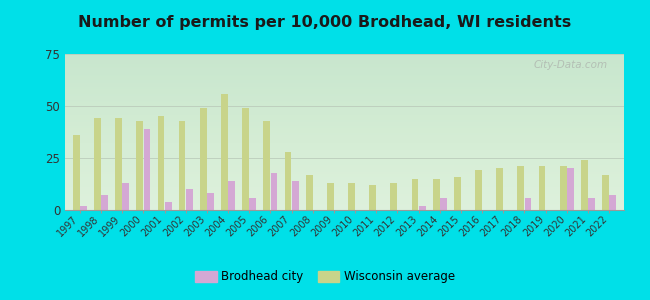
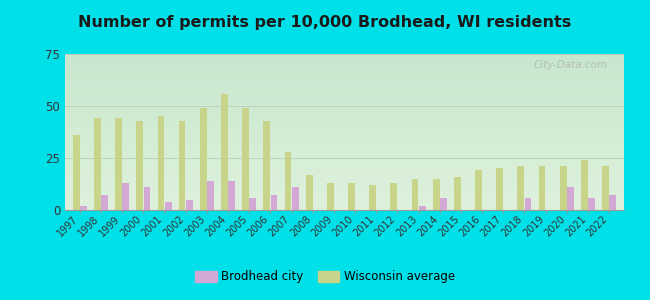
Brodhead city/2000: 39 -> 11
Brodhead city/2002: 10 -> 5
Brodhead city/2003: 8 -> 14
Brodhead city/2006: 18 -> 7
Brodhead city/2007: 14 -> 11
Brodhead city/2020: 20 -> 11
Wisconsin average/2022: 17 -> 21
